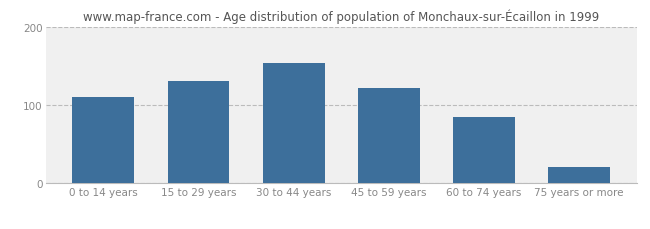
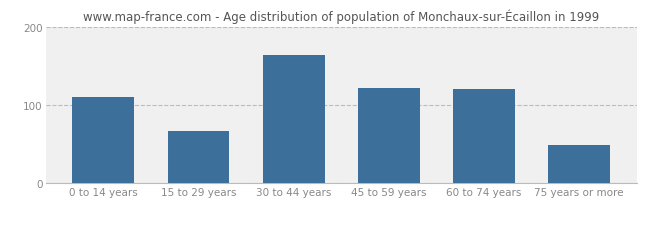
15 to 29 years: 130 -> 66
30 to 44 years: 153 -> 164
60 to 74 years: 85 -> 120
75 years or more: 20 -> 48
